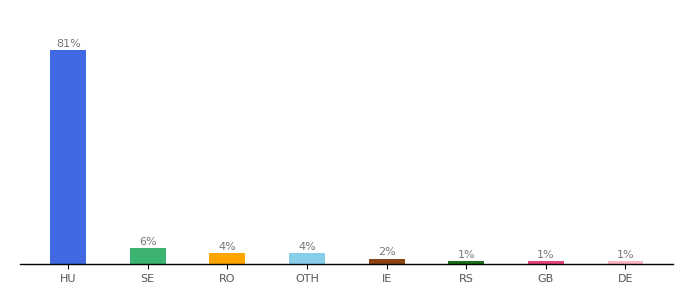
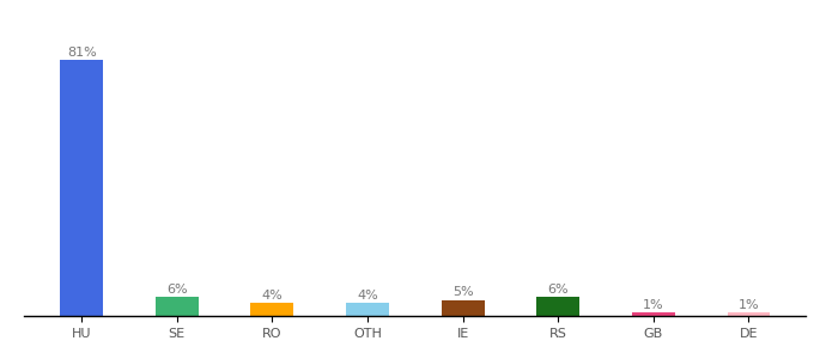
IE: 2% -> 5%
RS: 1% -> 6%
